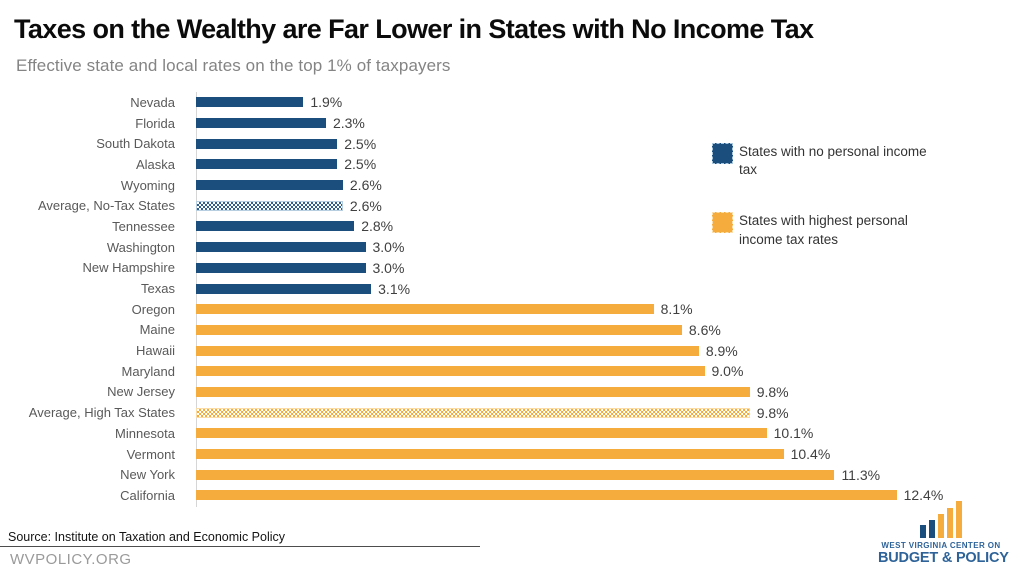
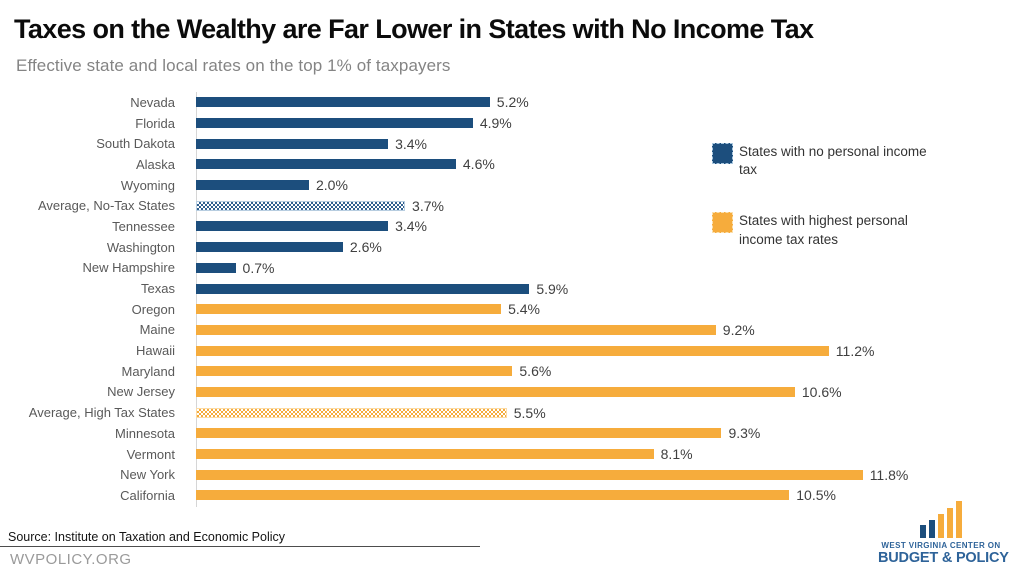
Nevada: 1.9% -> 5.2%
Florida: 2.3% -> 4.9%
South Dakota: 2.5% -> 3.4%
Alaska: 2.5% -> 4.6%
Wyoming: 2.6% -> 2.0%
Average, No-Tax States: 2.6% -> 3.7%
Tennessee: 2.8% -> 3.4%
Washington: 3.0% -> 2.6%
New Hampshire: 3.0% -> 0.7%
Texas: 3.1% -> 5.9%
Oregon: 8.1% -> 5.4%
Maine: 8.6% -> 9.2%
Hawaii: 8.9% -> 11.2%
Maryland: 9.0% -> 5.6%
New Jersey: 9.8% -> 10.6%
Average, High Tax States: 9.8% -> 5.5%
Minnesota: 10.1% -> 9.3%
Vermont: 10.4% -> 8.1%
New York: 11.3% -> 11.8%
California: 12.4% -> 10.5%
